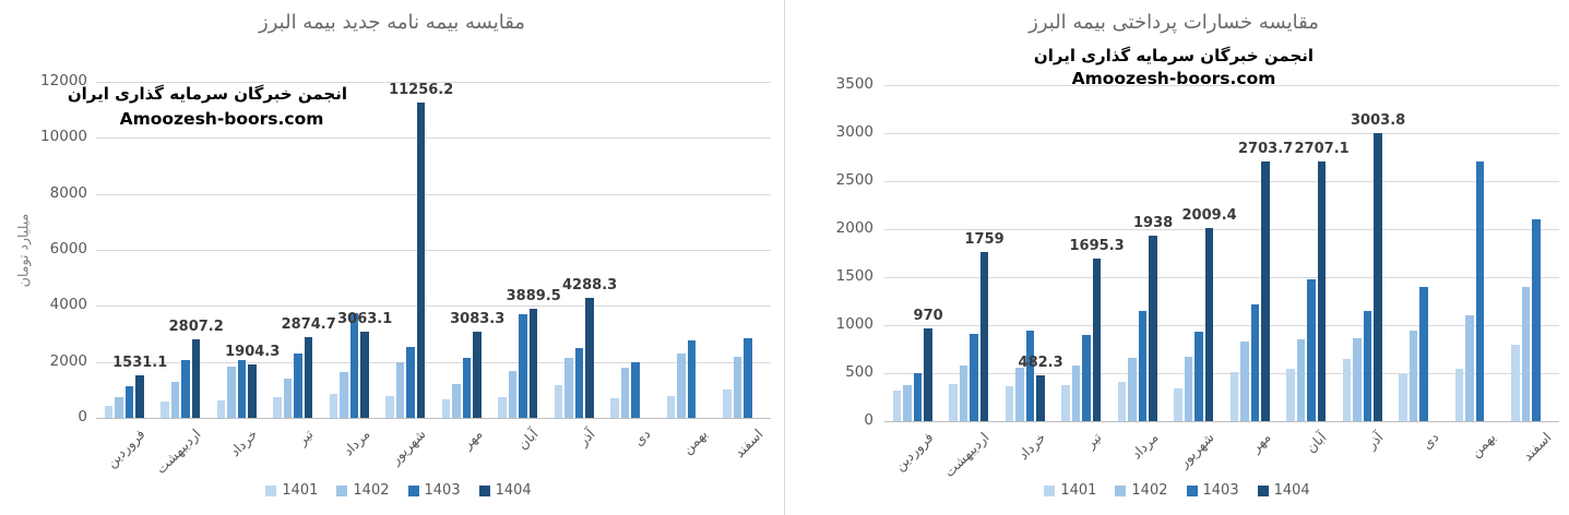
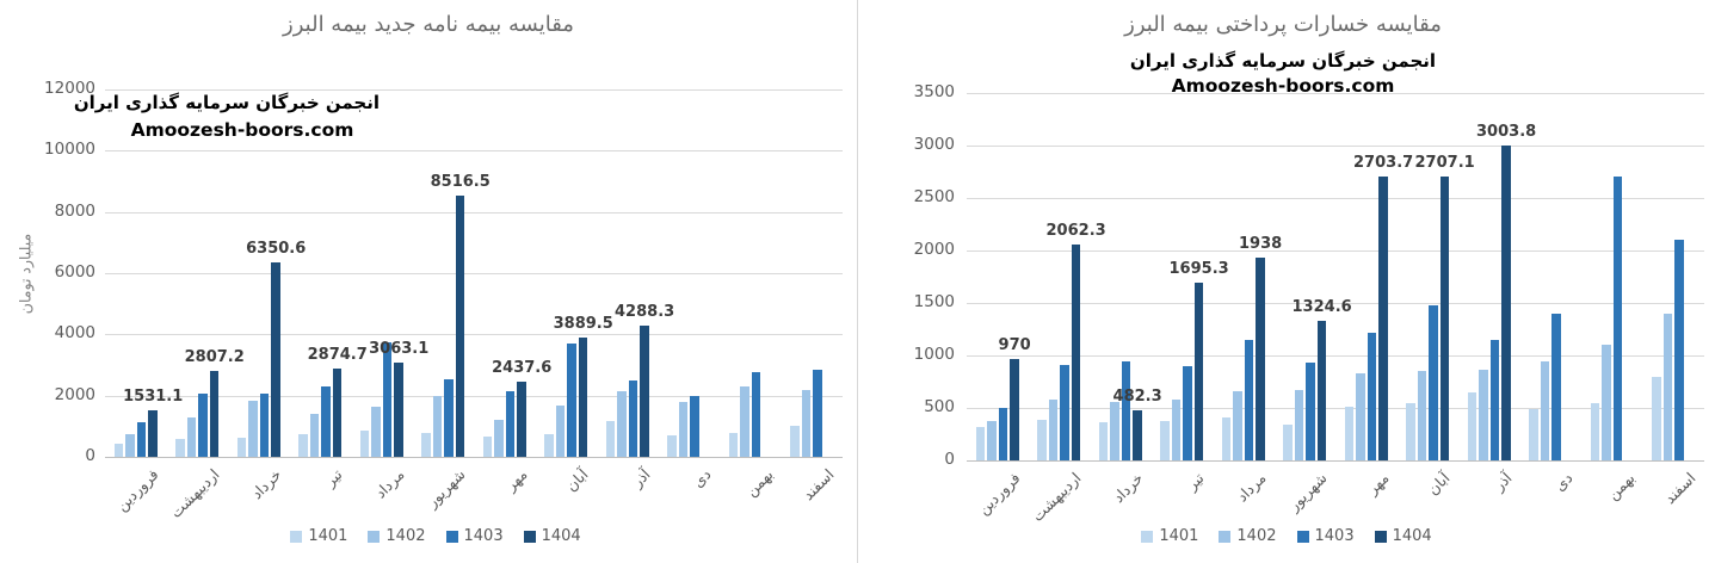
مقایسه بیمه نامه جدید بیمه البرز/1404/خرداد: 1904.3 -> 6350.6
مقایسه بیمه نامه جدید بیمه البرز/1404/شهریور: 11256.2 -> 8516.5
مقایسه بیمه نامه جدید بیمه البرز/1404/مهر: 3083.3 -> 2437.6
مقایسه خسارات پرداختی بیمه البرز/1404/اردیبهشت: 1759 -> 2062.3
مقایسه خسارات پرداختی بیمه البرز/1404/شهریور: 2009.4 -> 1324.6
